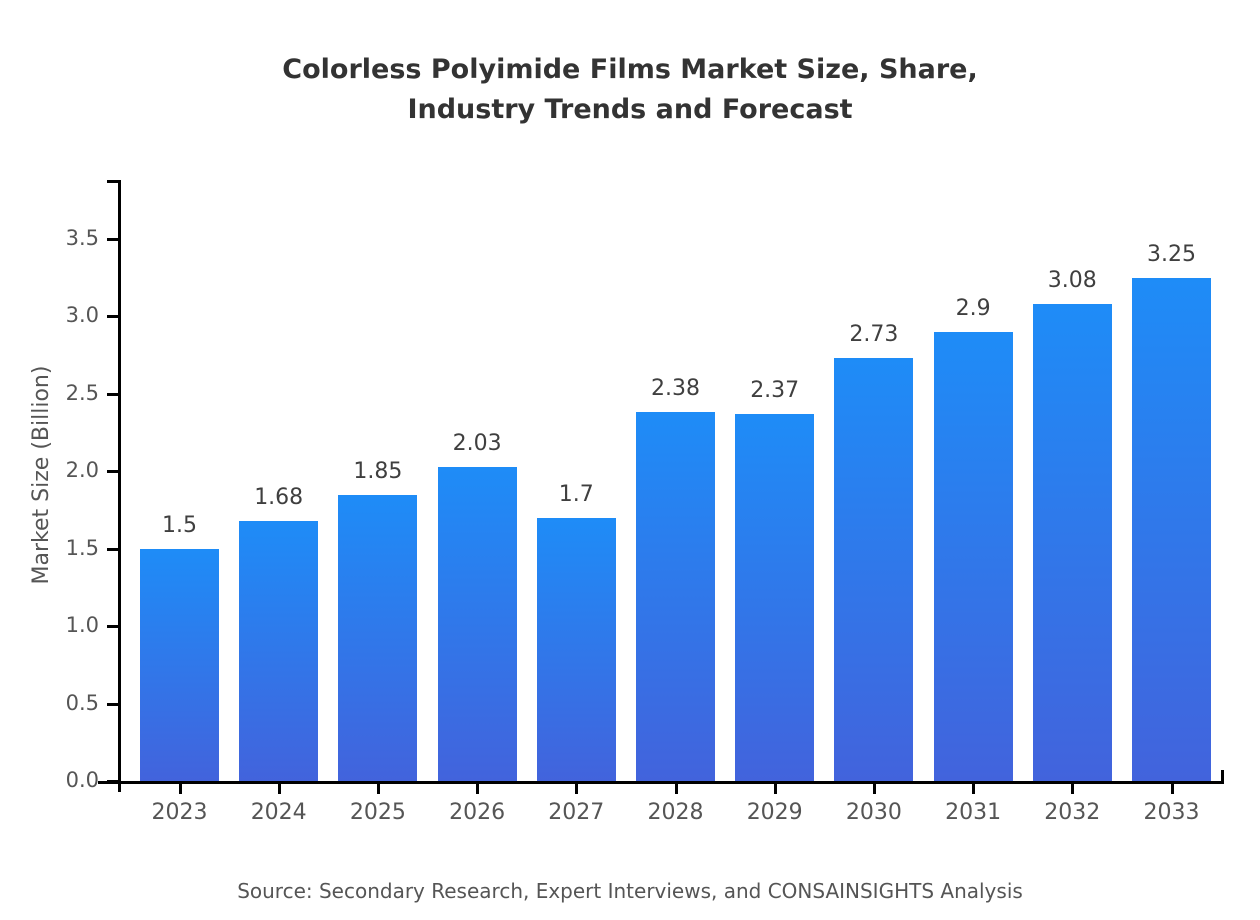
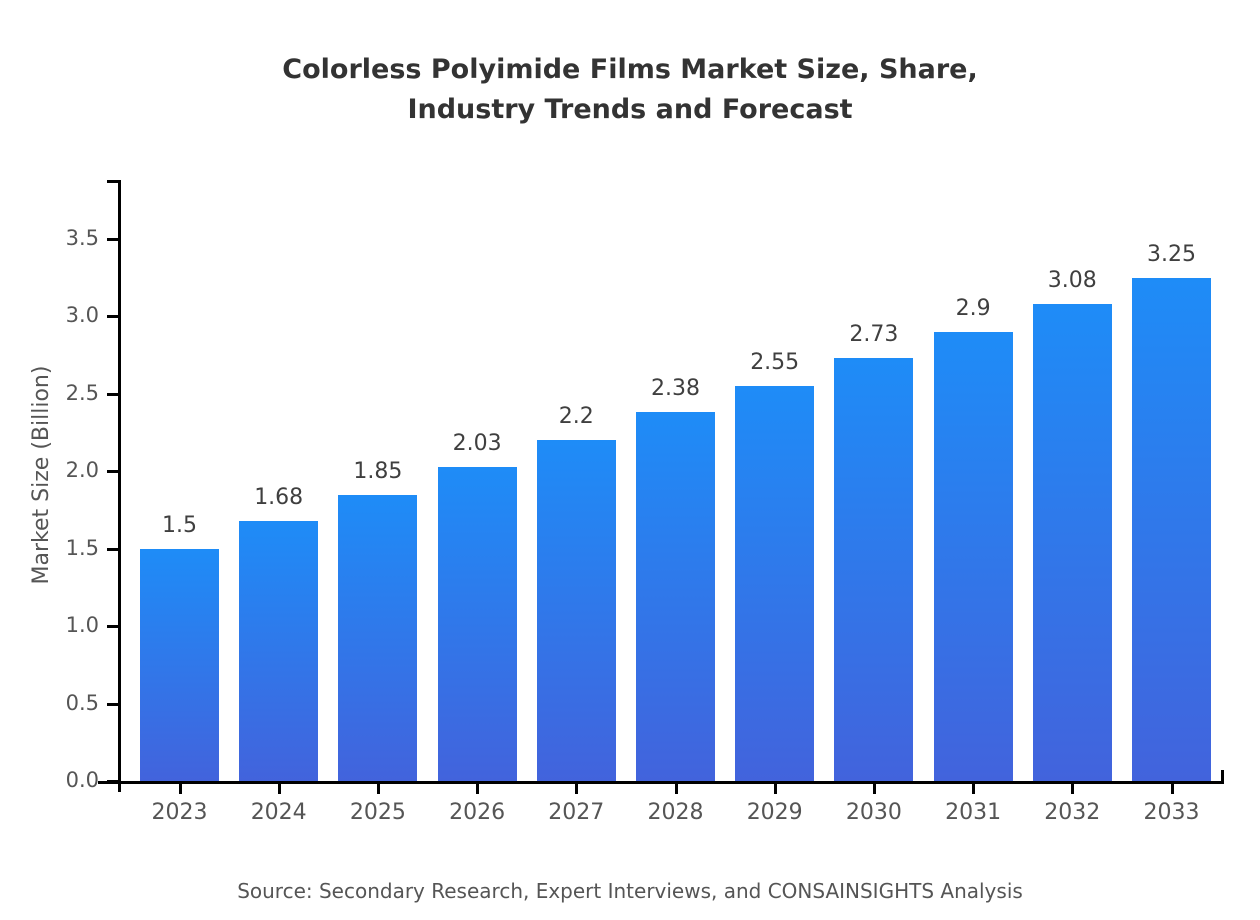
2027: 1.7 -> 2.2
2029: 2.37 -> 2.55
